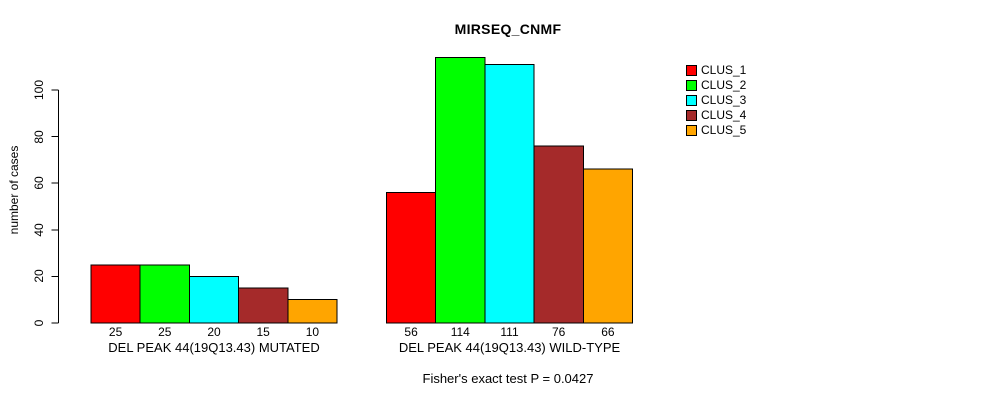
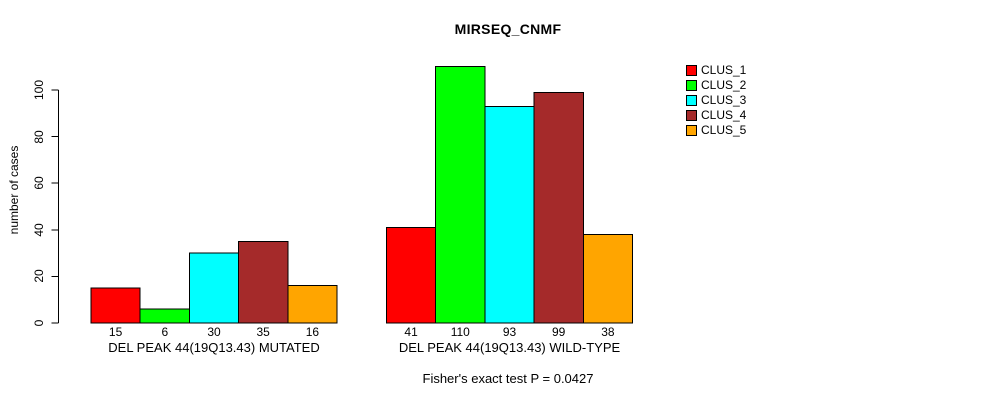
CLUS_1/DEL PEAK 44(19Q13.43) MUTATED: 25 -> 15
CLUS_2/DEL PEAK 44(19Q13.43) MUTATED: 25 -> 6
CLUS_3/DEL PEAK 44(19Q13.43) MUTATED: 20 -> 30
CLUS_4/DEL PEAK 44(19Q13.43) MUTATED: 15 -> 35
CLUS_5/DEL PEAK 44(19Q13.43) MUTATED: 10 -> 16
CLUS_1/DEL PEAK 44(19Q13.43) WILD-TYPE: 56 -> 41
CLUS_2/DEL PEAK 44(19Q13.43) WILD-TYPE: 114 -> 110
CLUS_3/DEL PEAK 44(19Q13.43) WILD-TYPE: 111 -> 93
CLUS_4/DEL PEAK 44(19Q13.43) WILD-TYPE: 76 -> 99
CLUS_5/DEL PEAK 44(19Q13.43) WILD-TYPE: 66 -> 38
